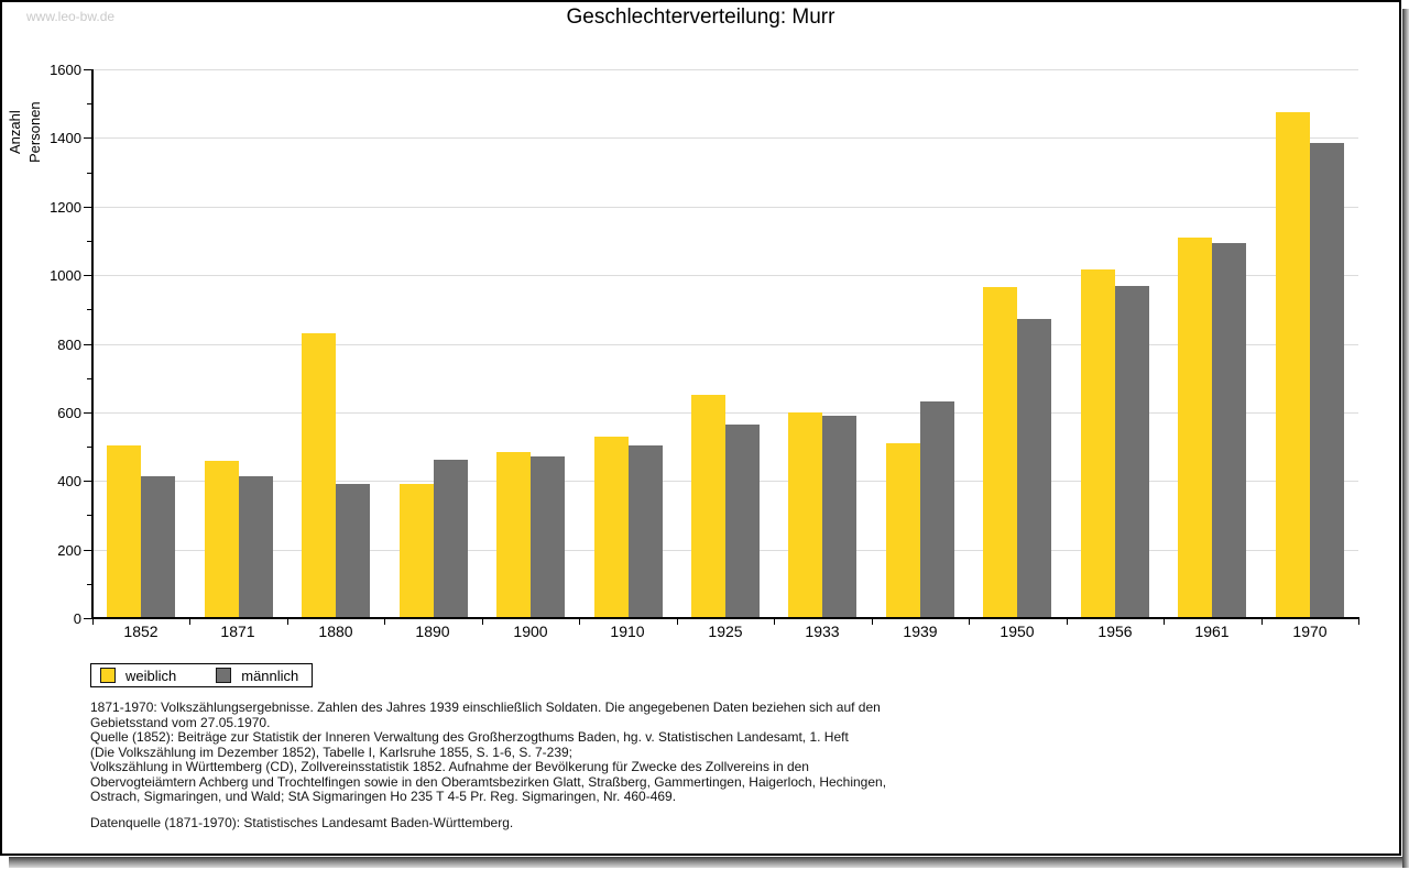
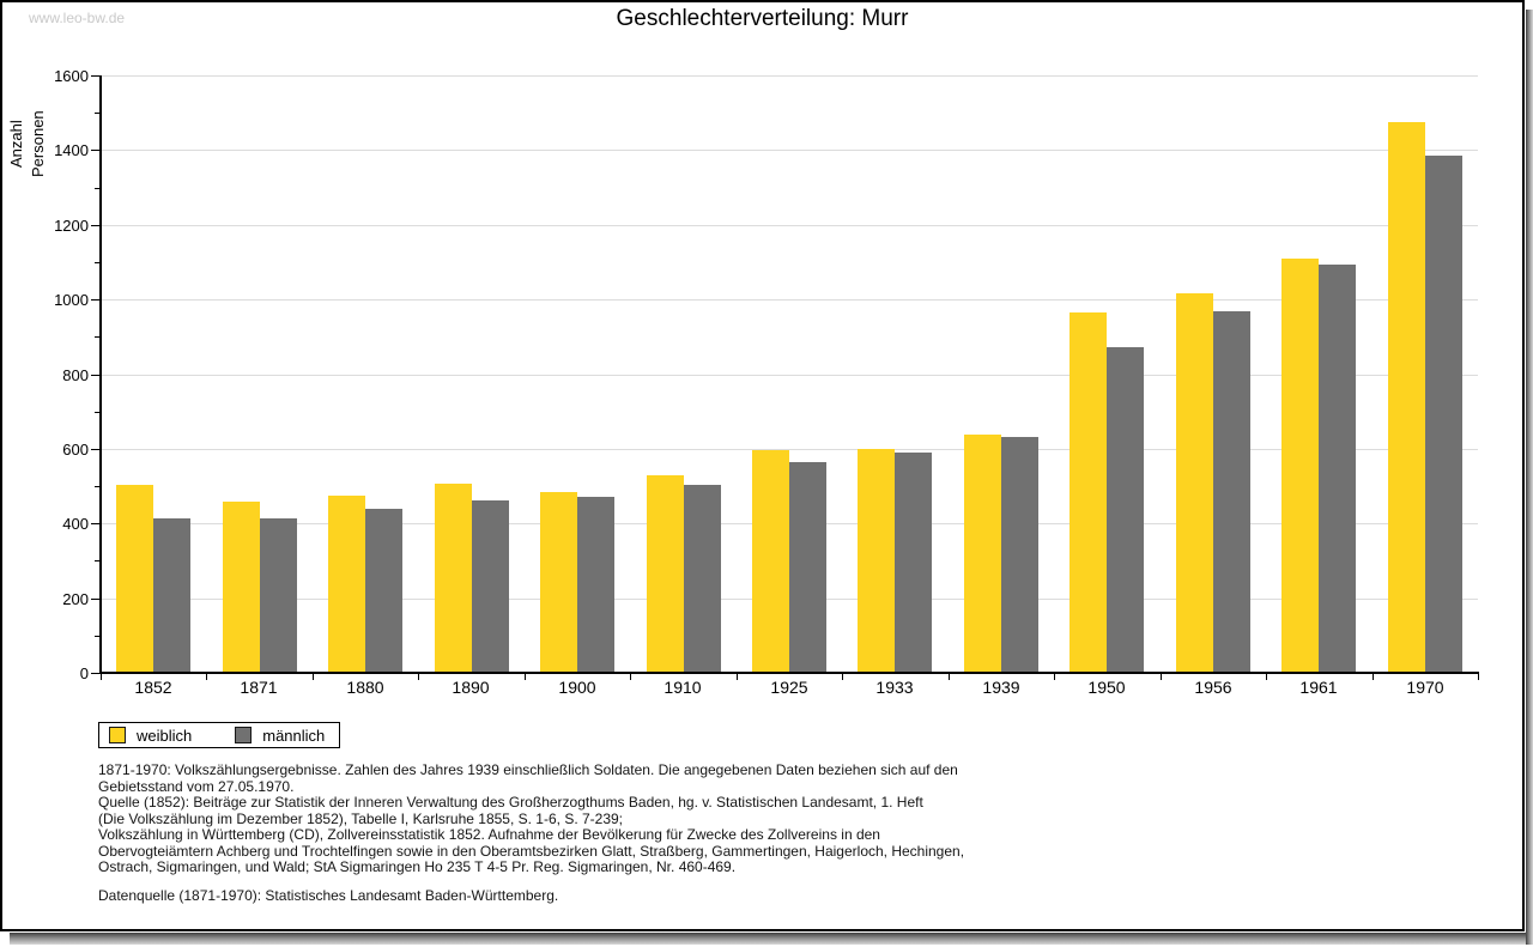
weiblich/1880: 830 -> 470
männlich/1880: 390 -> 440
weiblich/1890: 390 -> 510
weiblich/1925: 650 -> 600
weiblich/1939: 510 -> 640
